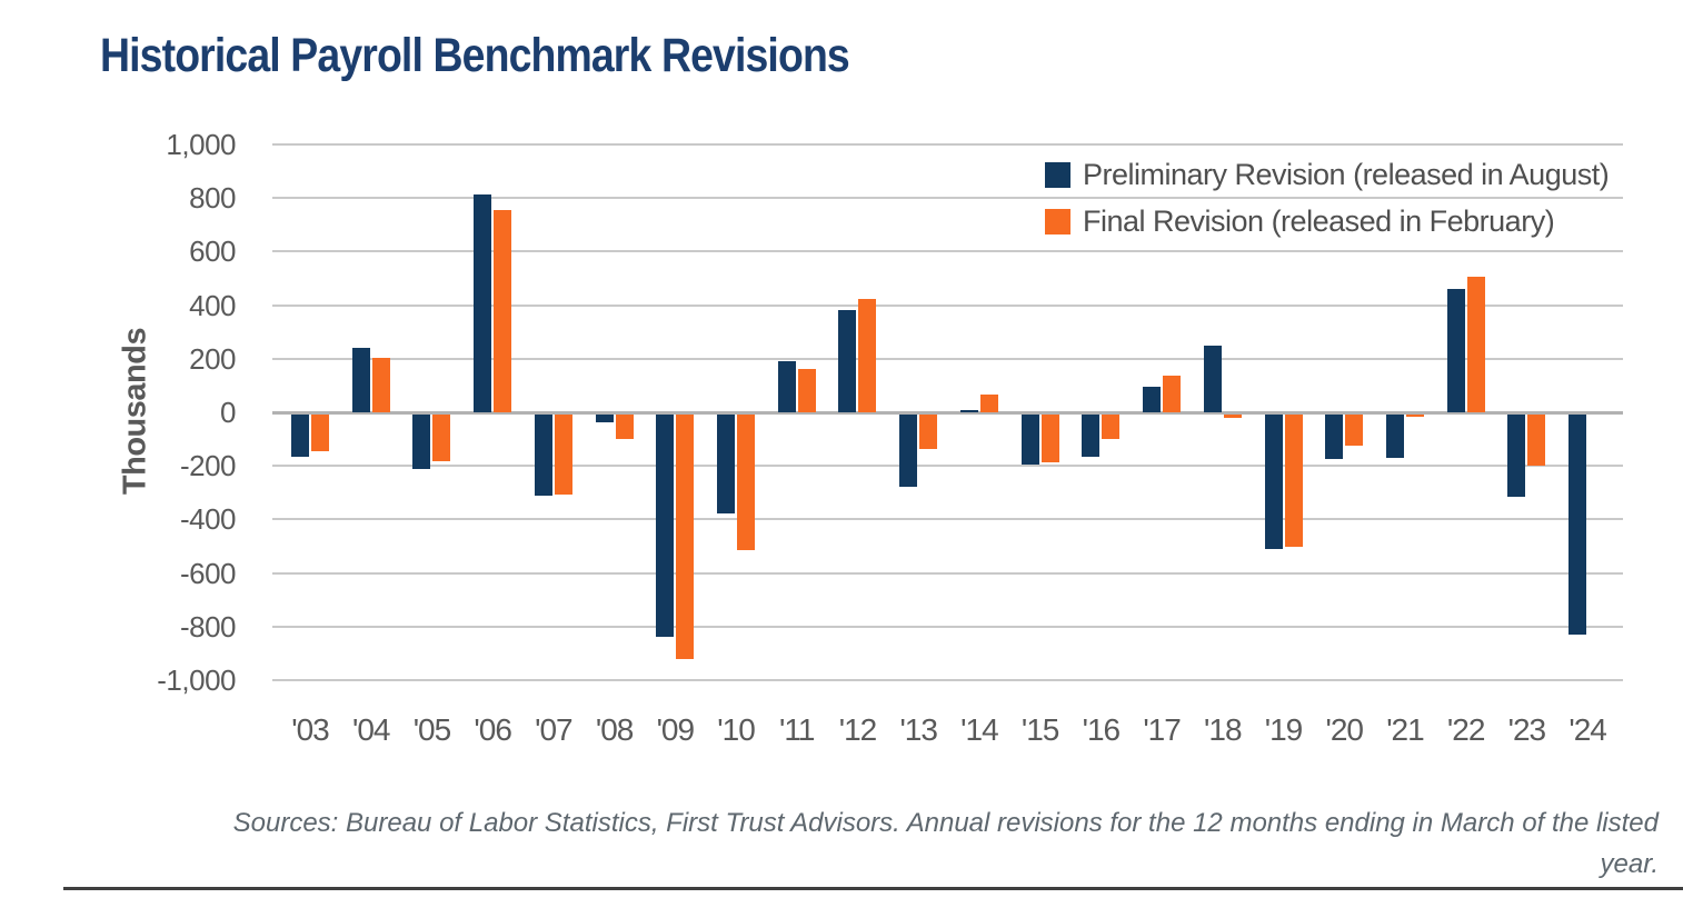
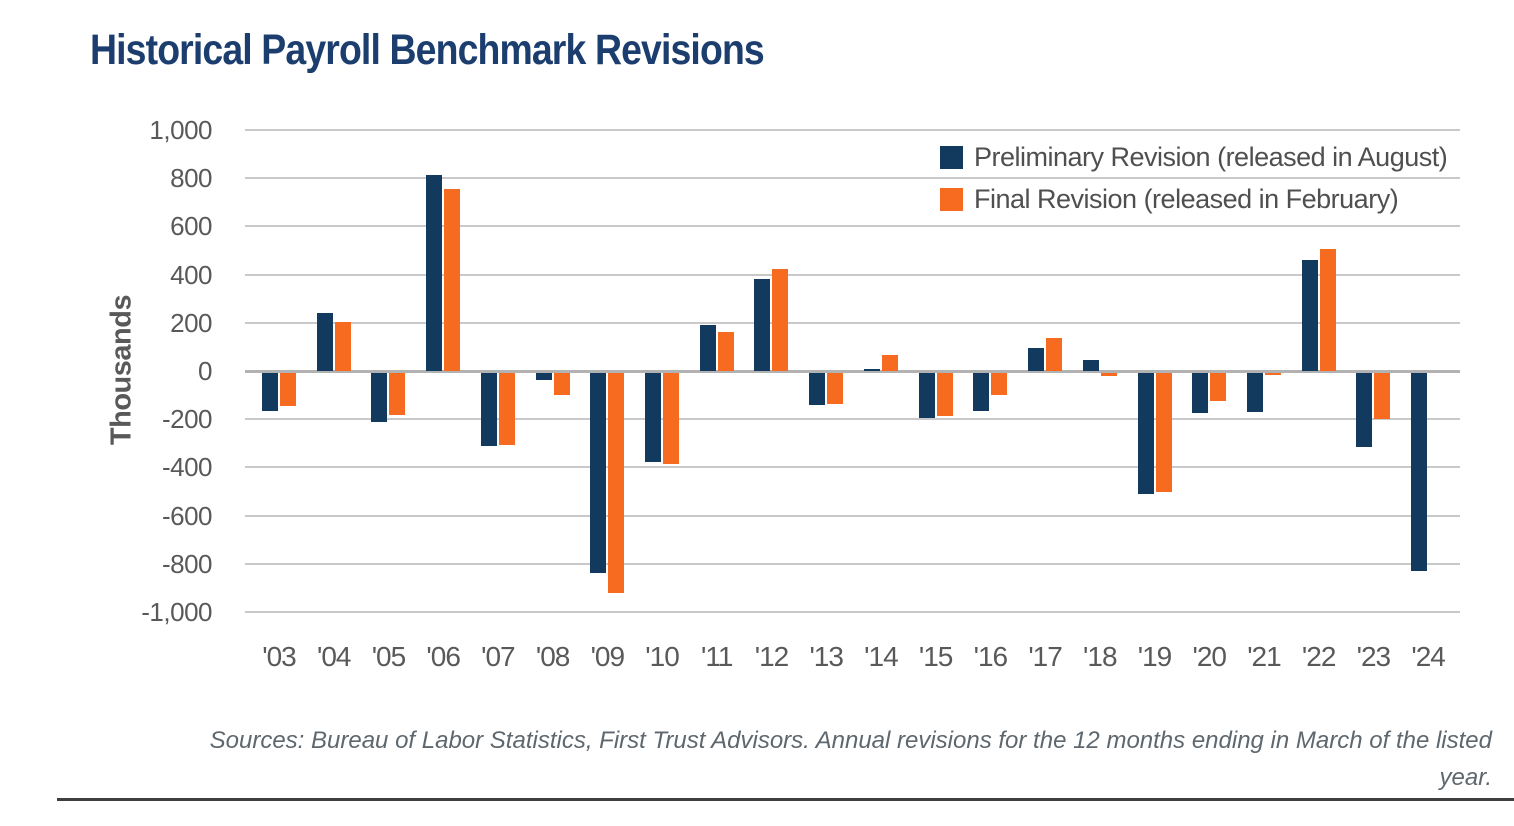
Final Revision (released in February)/'10: -510 -> -380
Preliminary Revision (released in August)/'13: -270 -> -140
Preliminary Revision (released in August)/'18: 250 -> 40
